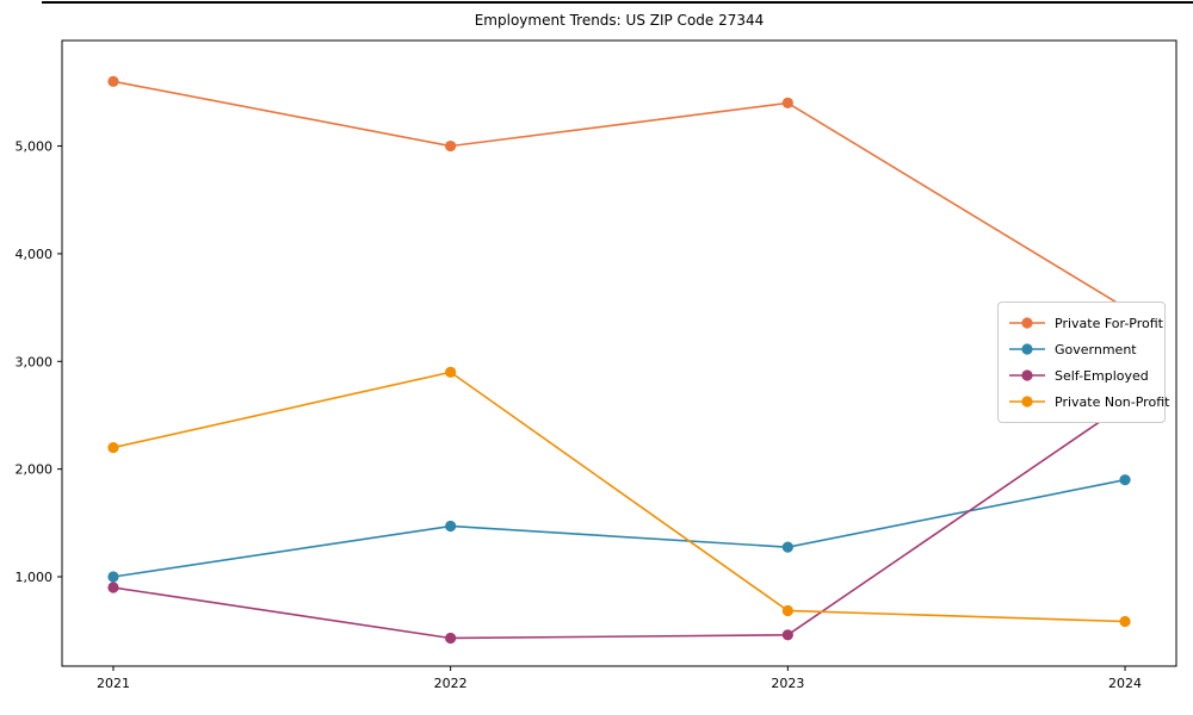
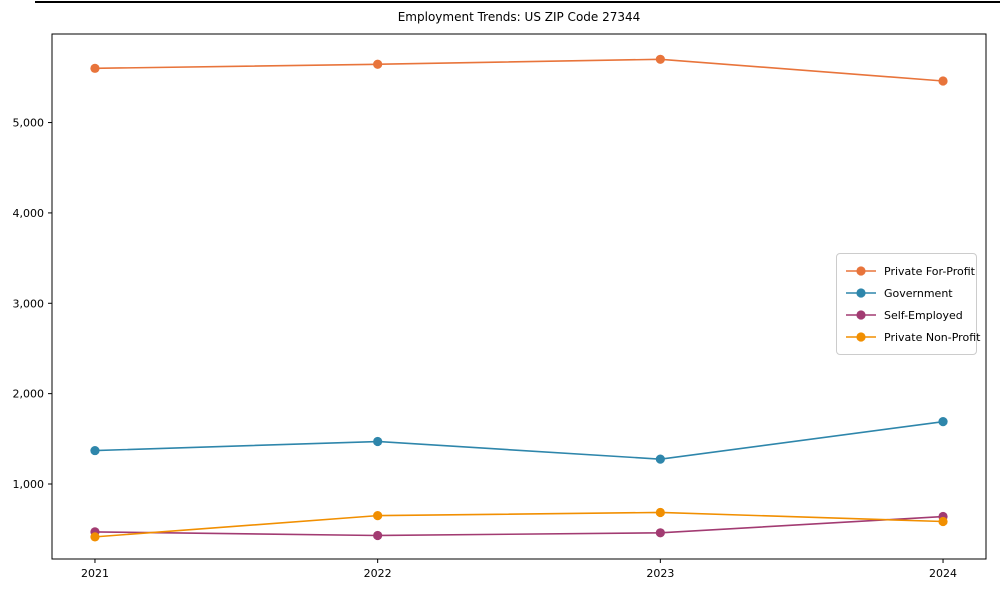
Government/2021: 1000 -> 1400
Self-Employed/2021: 900 -> 500
Private Non-Profit/2021: 2200 -> 400
Private For-Profit/2022: 5000 -> 5600
Private Non-Profit/2022: 2900 -> 600
Private For-Profit/2023: 5400 -> 5700
Private For-Profit/2024: 3500 -> 5500
Government/2024: 1900 -> 1700
Self-Employed/2024: 2600 -> 600
